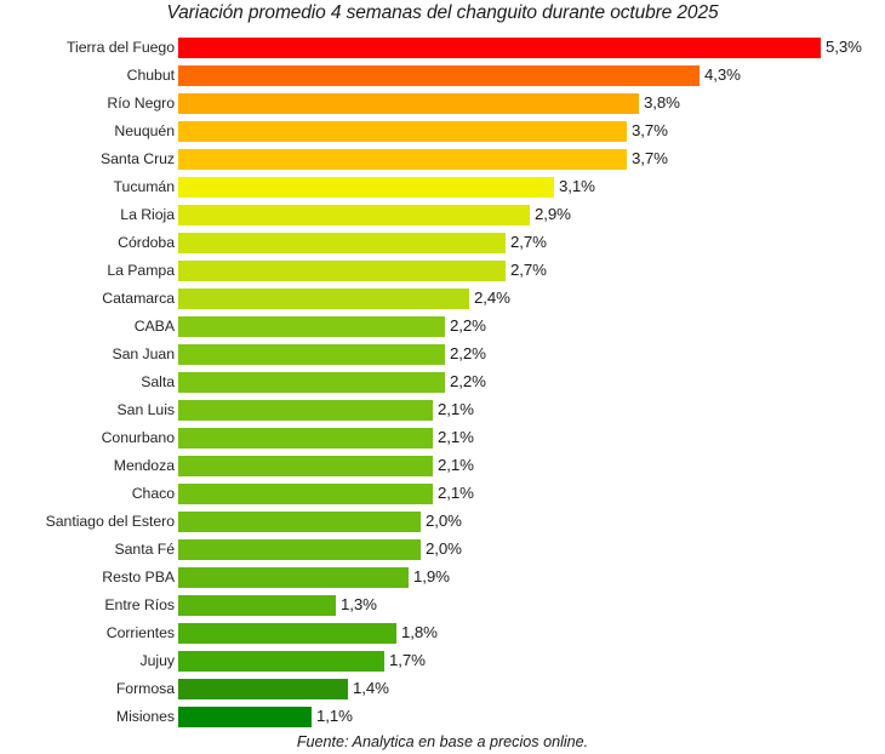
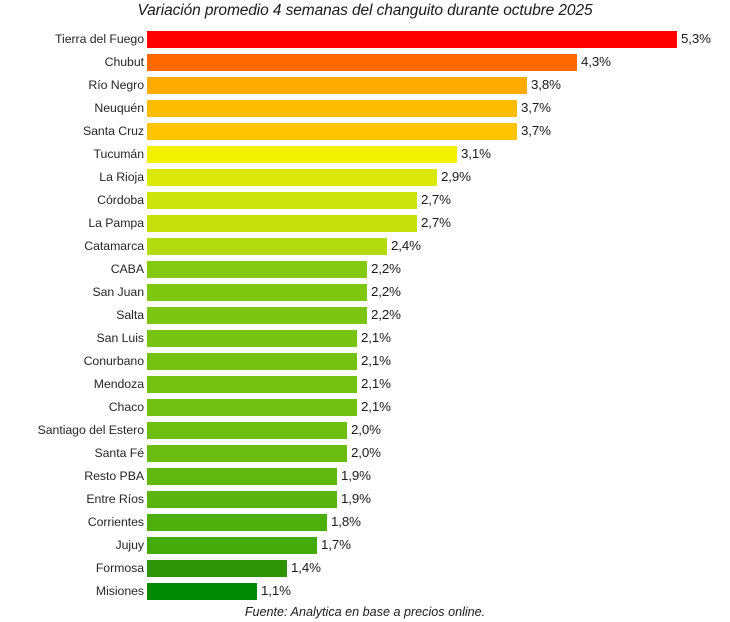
Entre Ríos: 1,3% -> 1,9%
